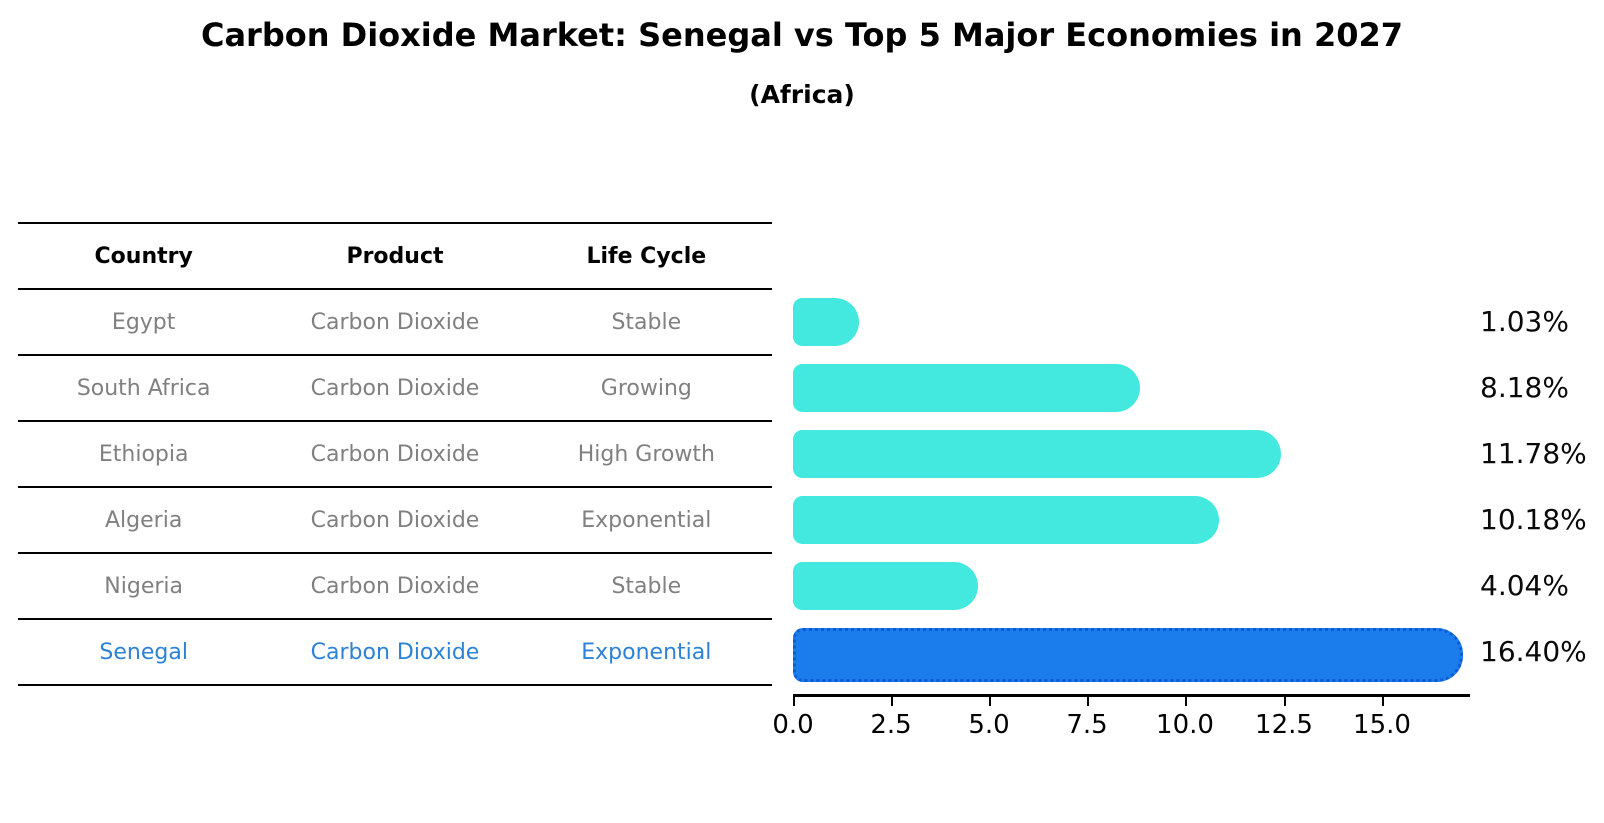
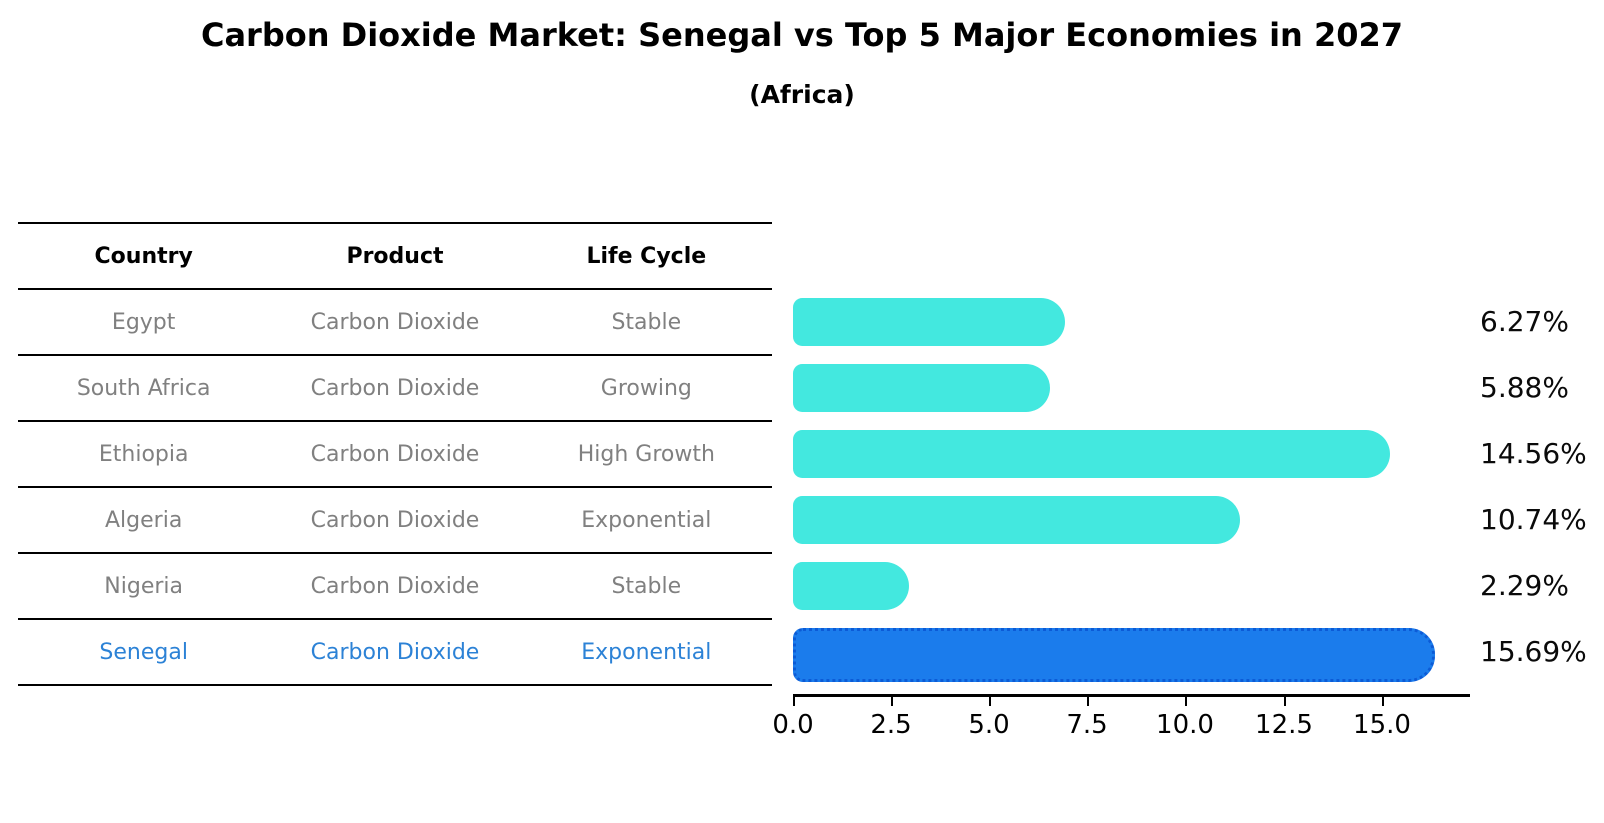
Egypt: 1.03% -> 6.27%
South Africa: 8.18% -> 5.88%
Ethiopia: 11.78% -> 14.56%
Algeria: 10.18% -> 10.74%
Nigeria: 4.04% -> 2.29%
Senegal: 16.40% -> 15.69%
